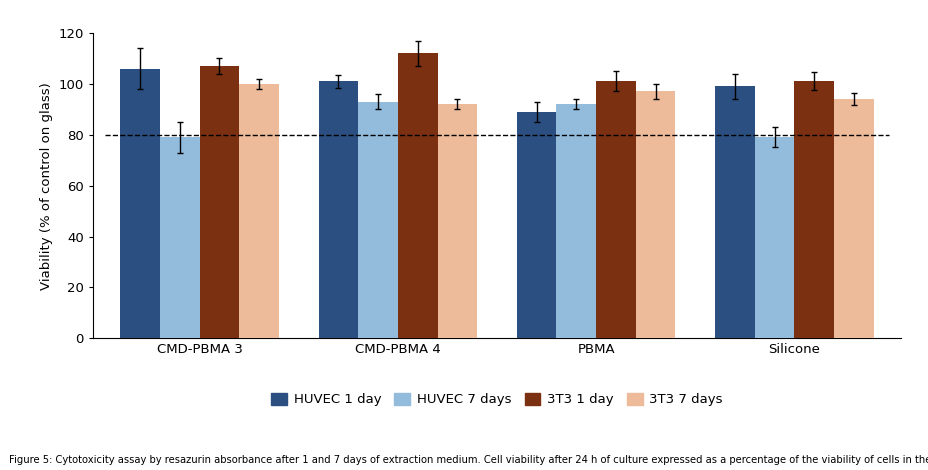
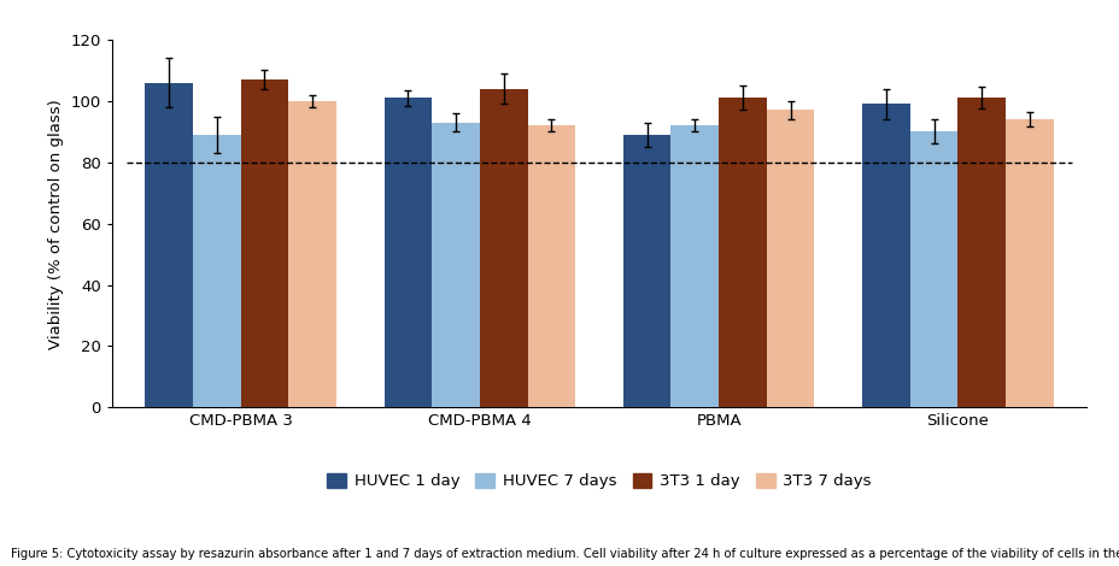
HUVEC 7 days/CMD-PBMA 3: 79 -> 89
3T3 1 day/CMD-PBMA 4: 112 -> 104
HUVEC 7 days/Silicone: 79 -> 90
